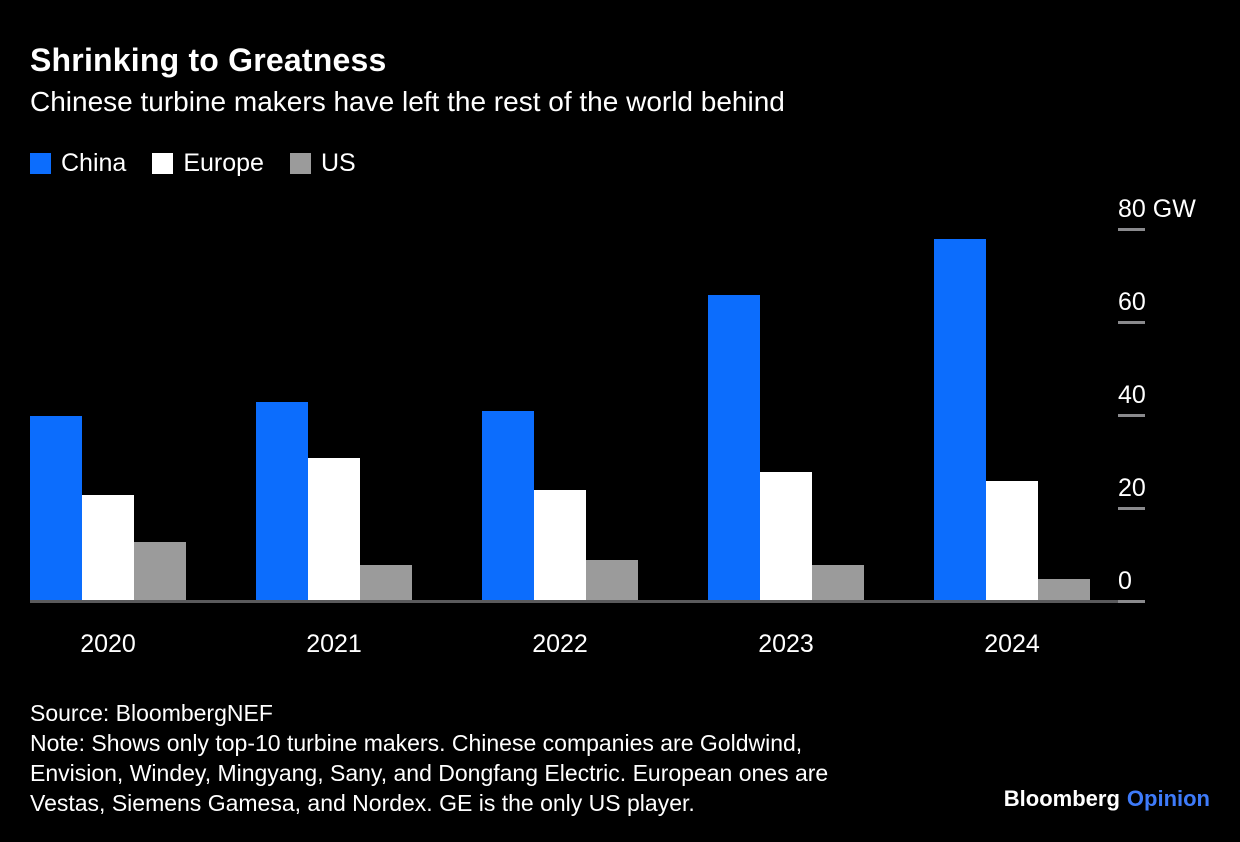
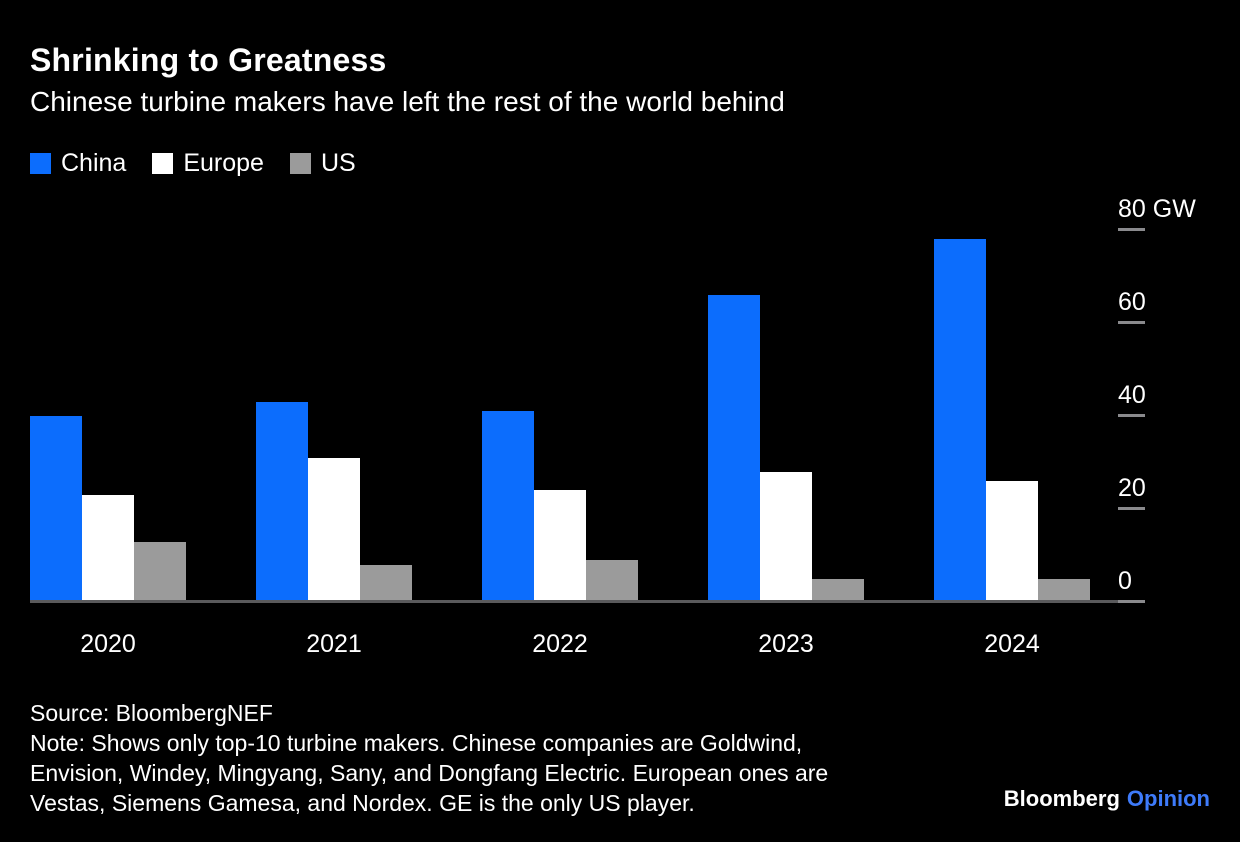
US/2023: 8 -> 5
